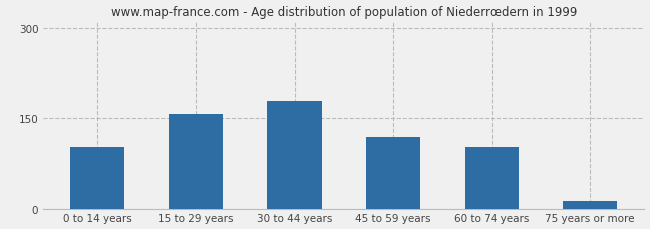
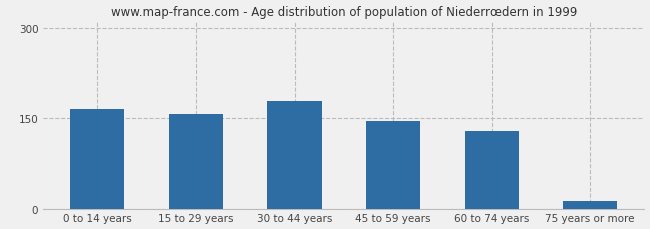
0 to 14 years: 102 -> 165
45 to 59 years: 120 -> 145
60 to 74 years: 102 -> 130
